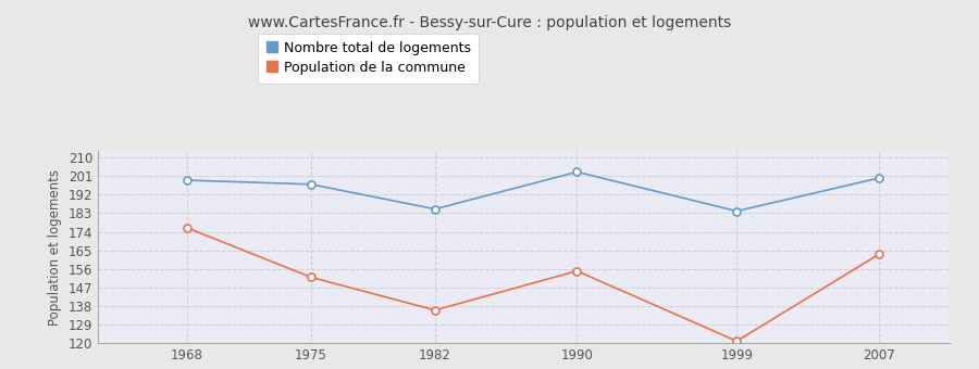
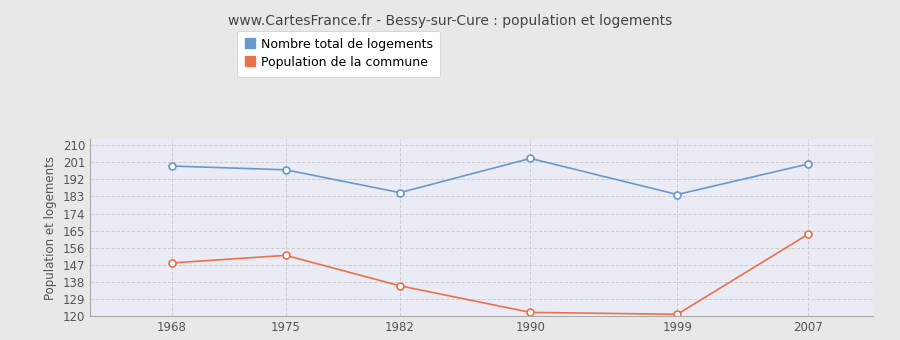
Population de la commune/1968: 176 -> 148
Population de la commune/1990: 155 -> 122
